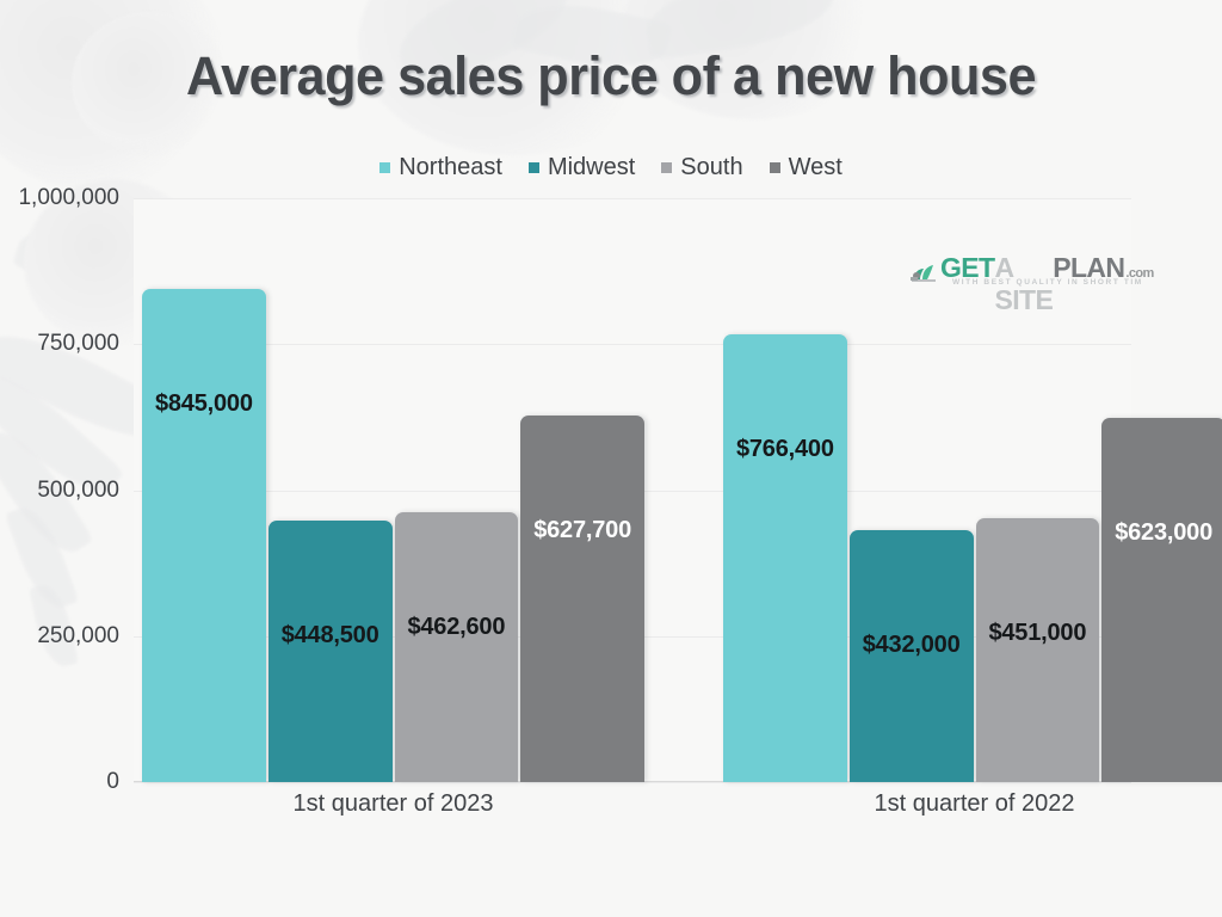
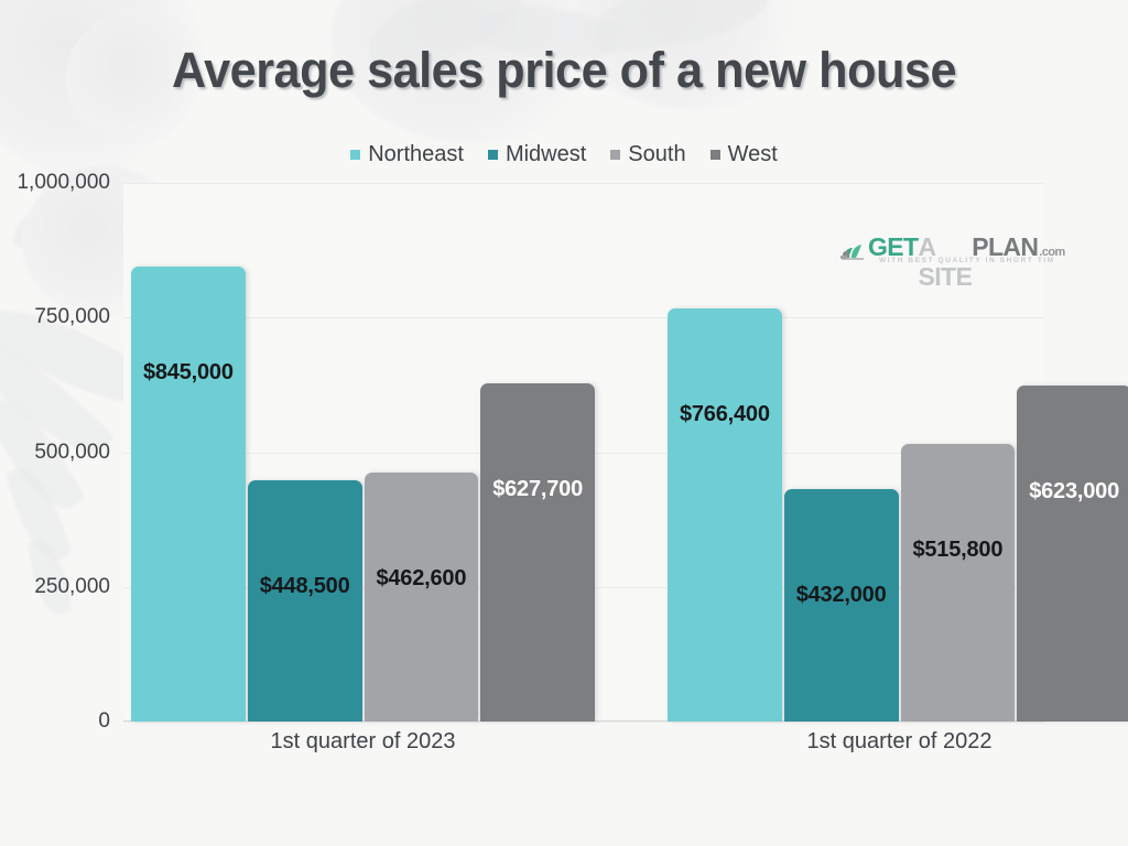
South/1st quarter of 2022: $451,000 -> $515,800
